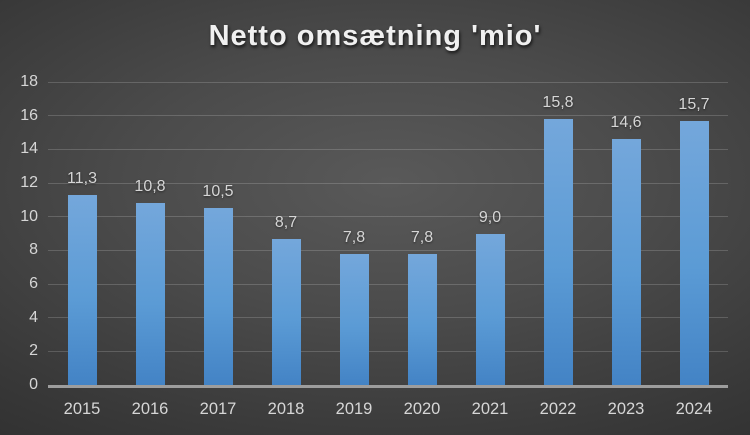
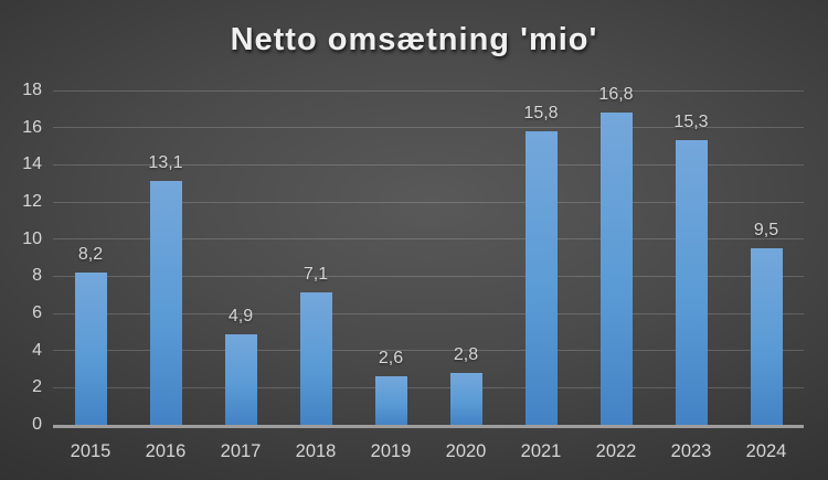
2015: 11,3 -> 8,2
2016: 10,8 -> 13,1
2017: 10,5 -> 4,9
2018: 8,7 -> 7,1
2019: 7,8 -> 2,6
2020: 7,8 -> 2,8
2021: 9,0 -> 15,8
2022: 15,8 -> 16,8
2023: 14,6 -> 15,3
2024: 15,7 -> 9,5
